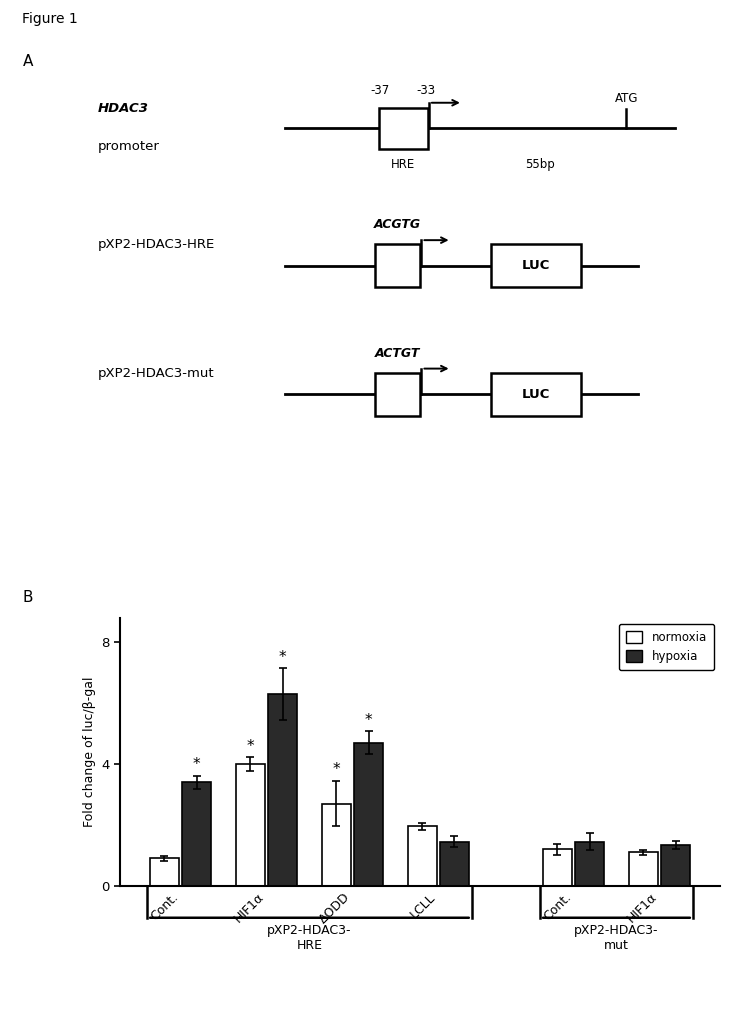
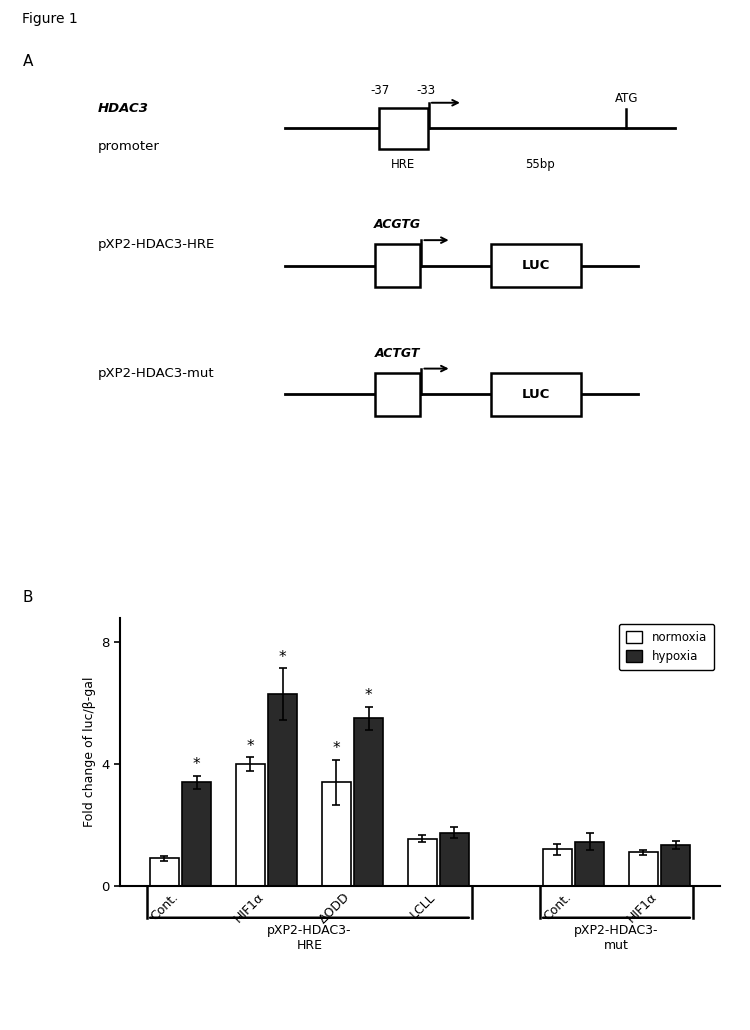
normoxia/ΔODD: 2.70 -> 3.40
hypoxia/ΔODD: 4.70 -> 5.50
normoxia/LCLL: 1.95 -> 1.55
hypoxia/LCLL: 1.45 -> 1.75
